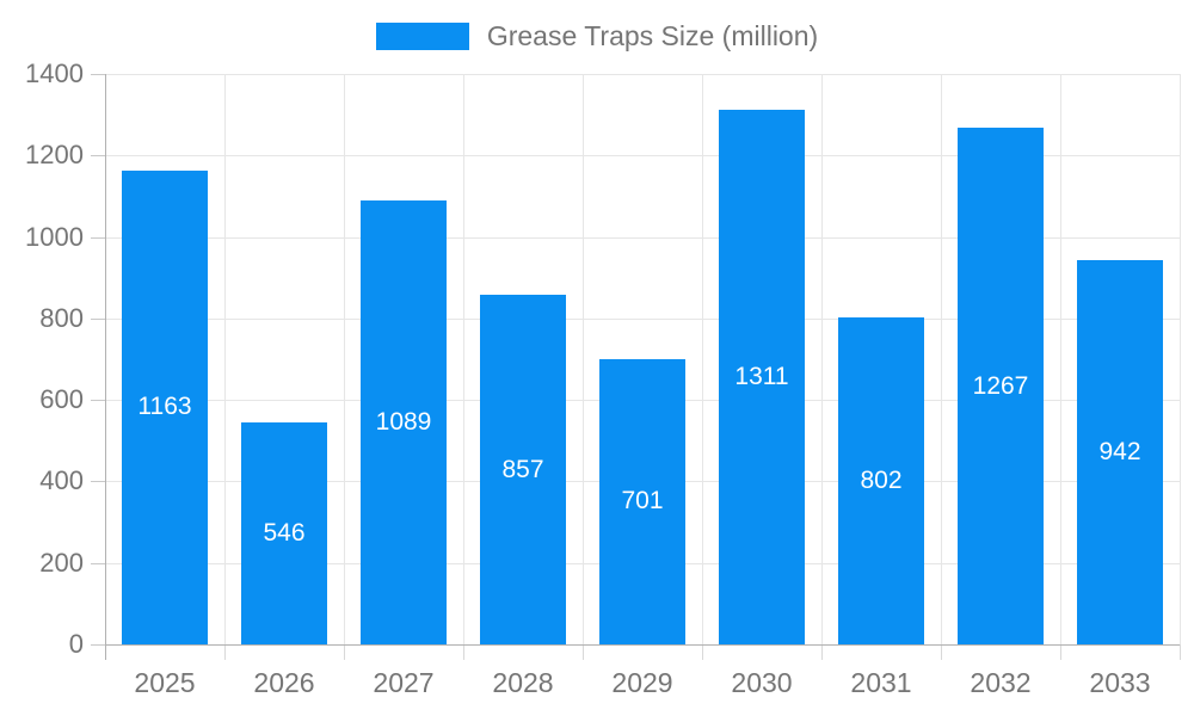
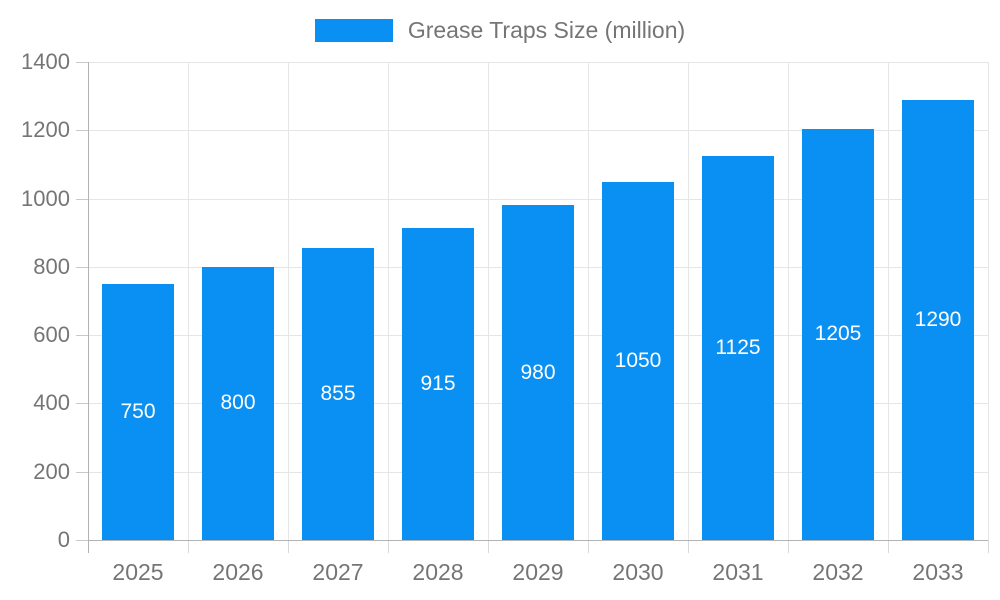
2025: 1163 -> 750
2026: 546 -> 800
2027: 1089 -> 855
2028: 857 -> 915
2029: 701 -> 980
2030: 1311 -> 1050
2031: 802 -> 1125
2032: 1267 -> 1205
2033: 942 -> 1290
